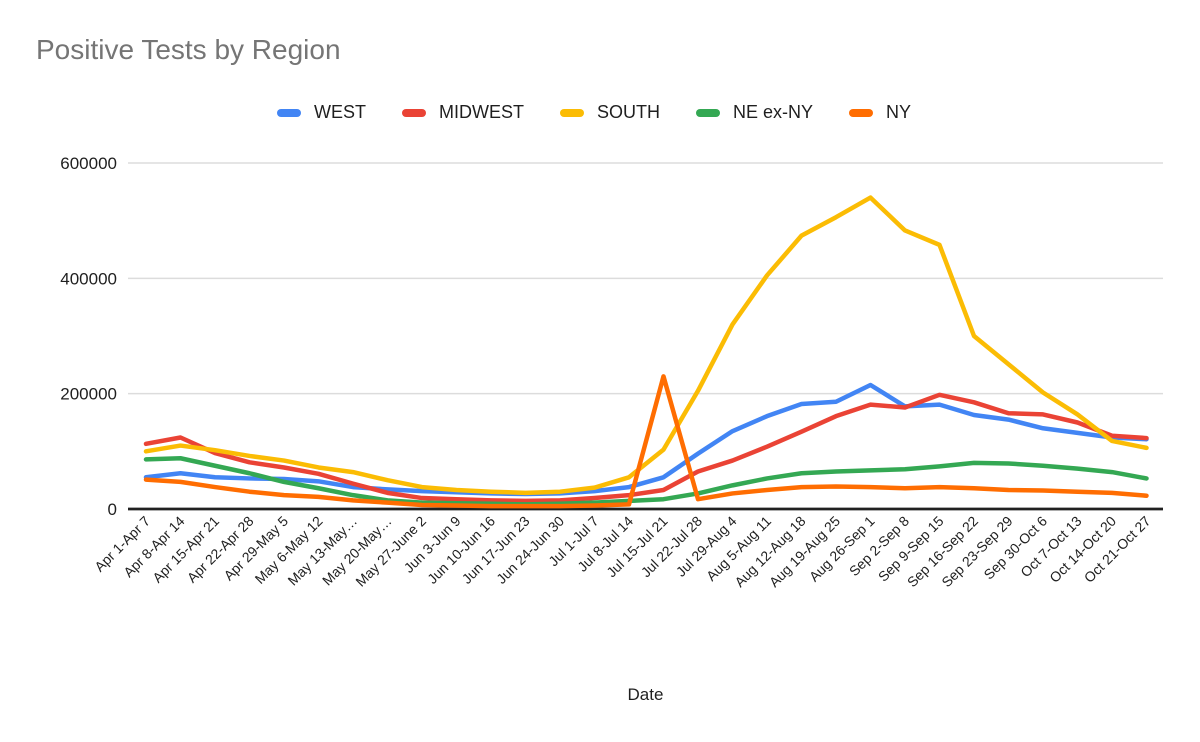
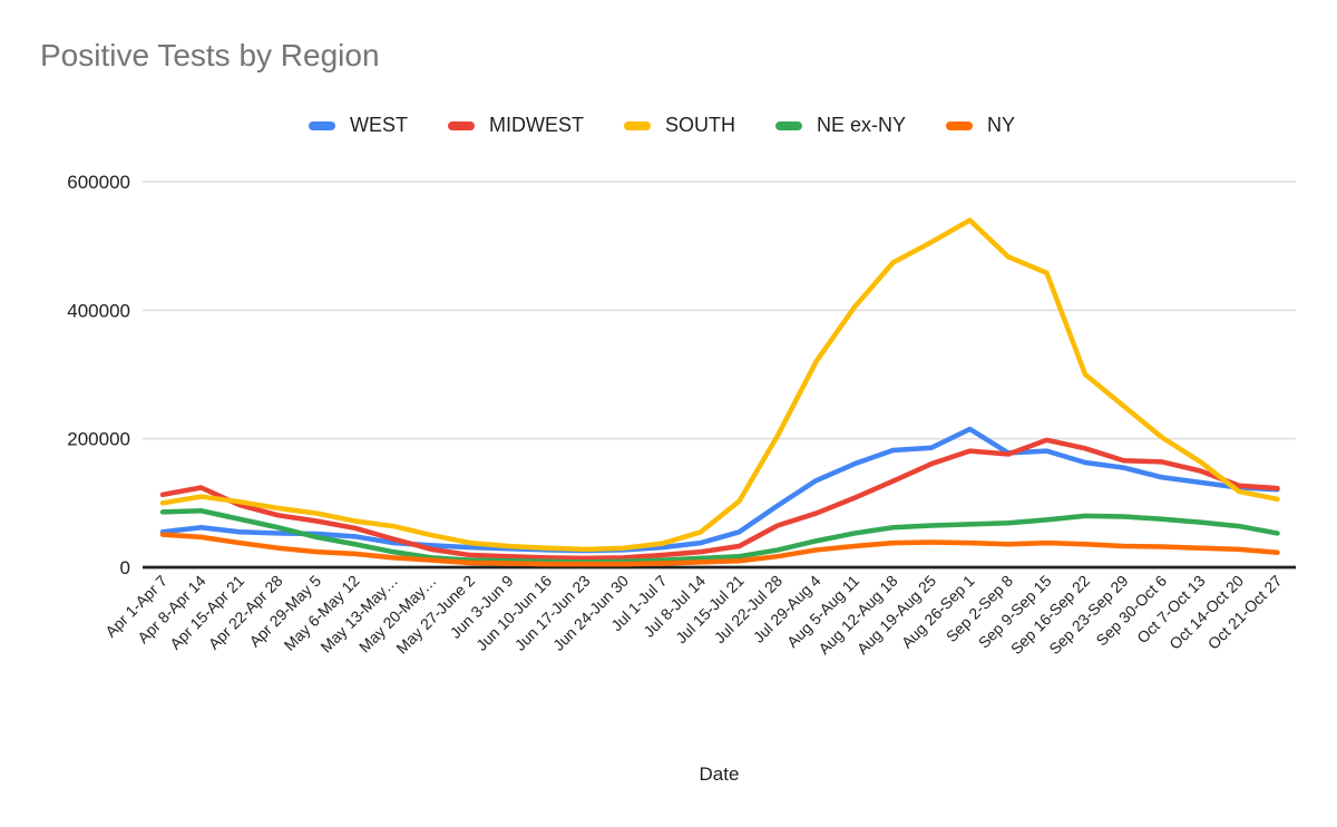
NY/Jul 15-Jul 21: 230000 -> 10000
